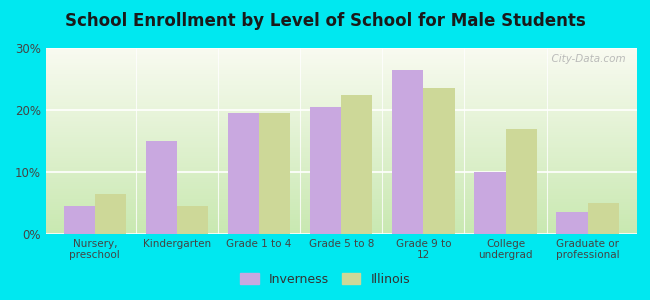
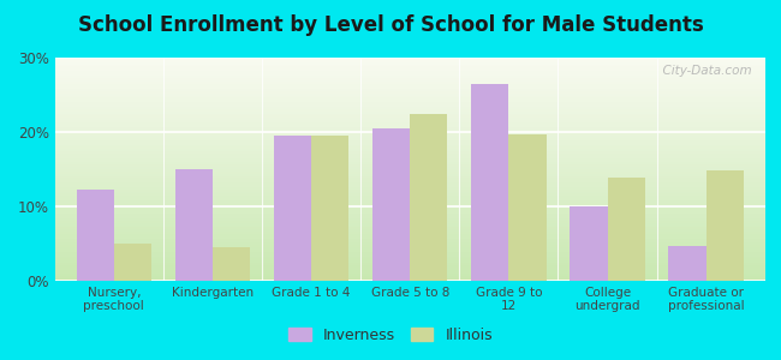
Inverness/Nursery, preschool: 4.5% -> 12.2%
Illinois/Nursery, preschool: 6.5% -> 5.0%
Illinois/Grade 9 to 12: 23.5% -> 19.6%
Illinois/College undergrad: 17.0% -> 13.8%
Inverness/Graduate or professional: 3.5% -> 4.6%
Illinois/Graduate or professional: 5.0% -> 14.8%
